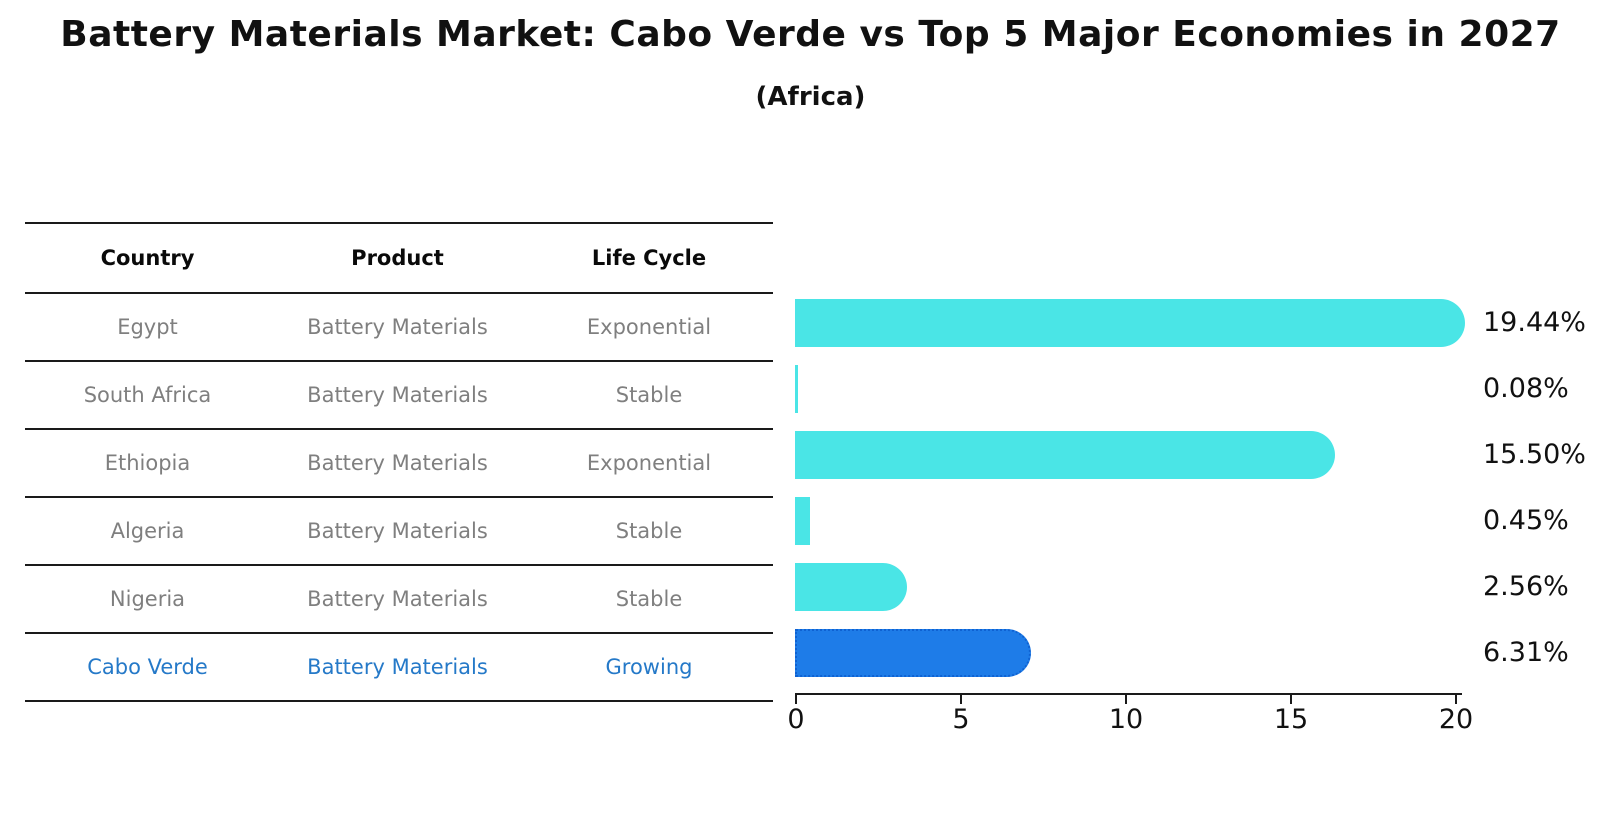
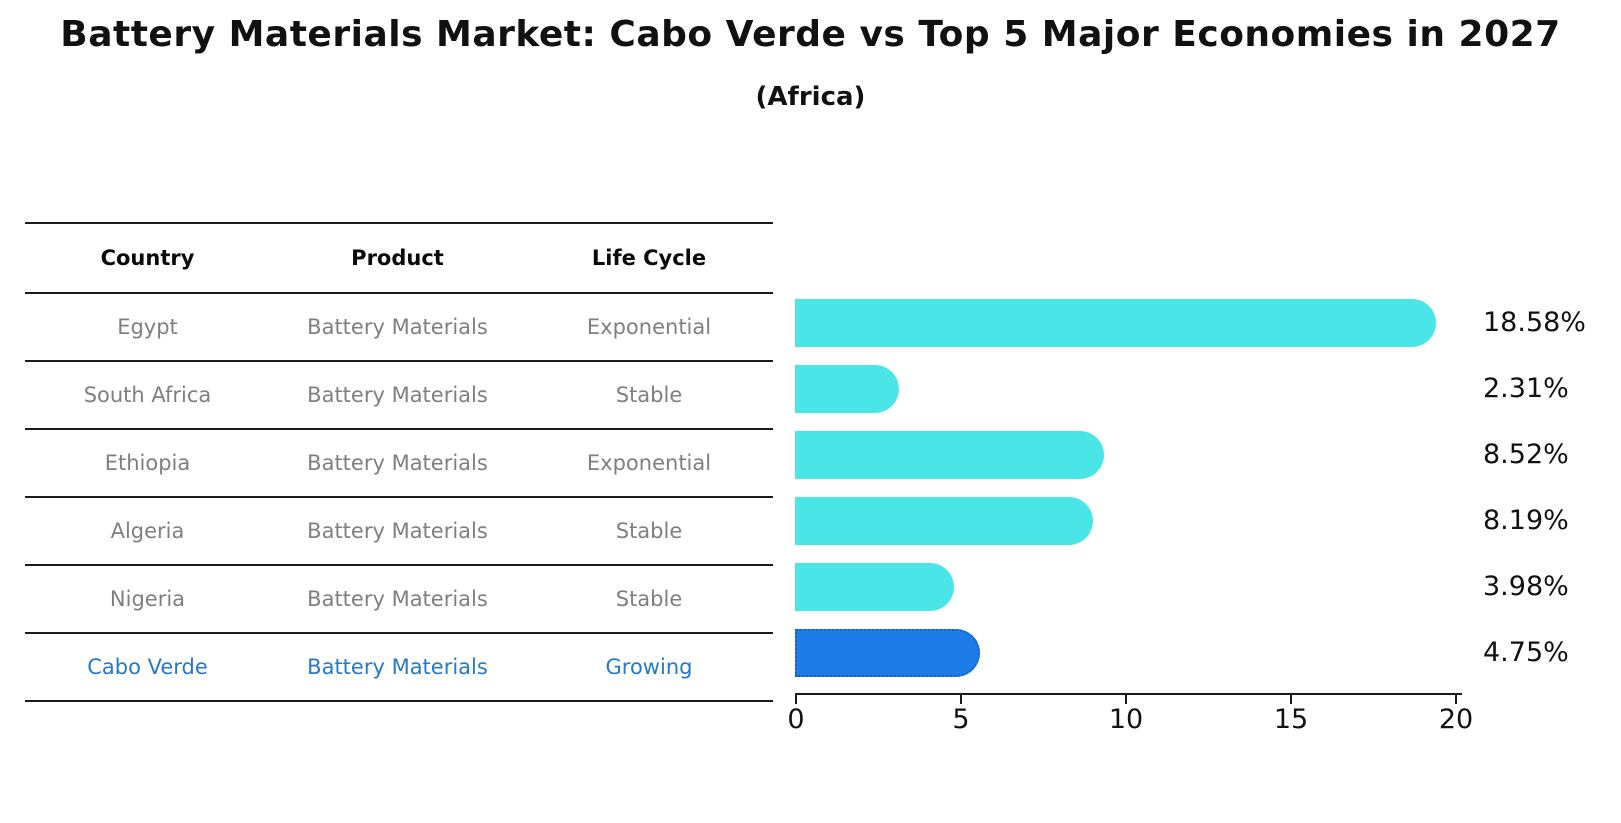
Egypt: 19.44% -> 18.58%
South Africa: 0.08% -> 2.31%
Ethiopia: 15.50% -> 8.52%
Algeria: 0.45% -> 8.19%
Nigeria: 2.56% -> 3.98%
Cabo Verde: 6.31% -> 4.75%
